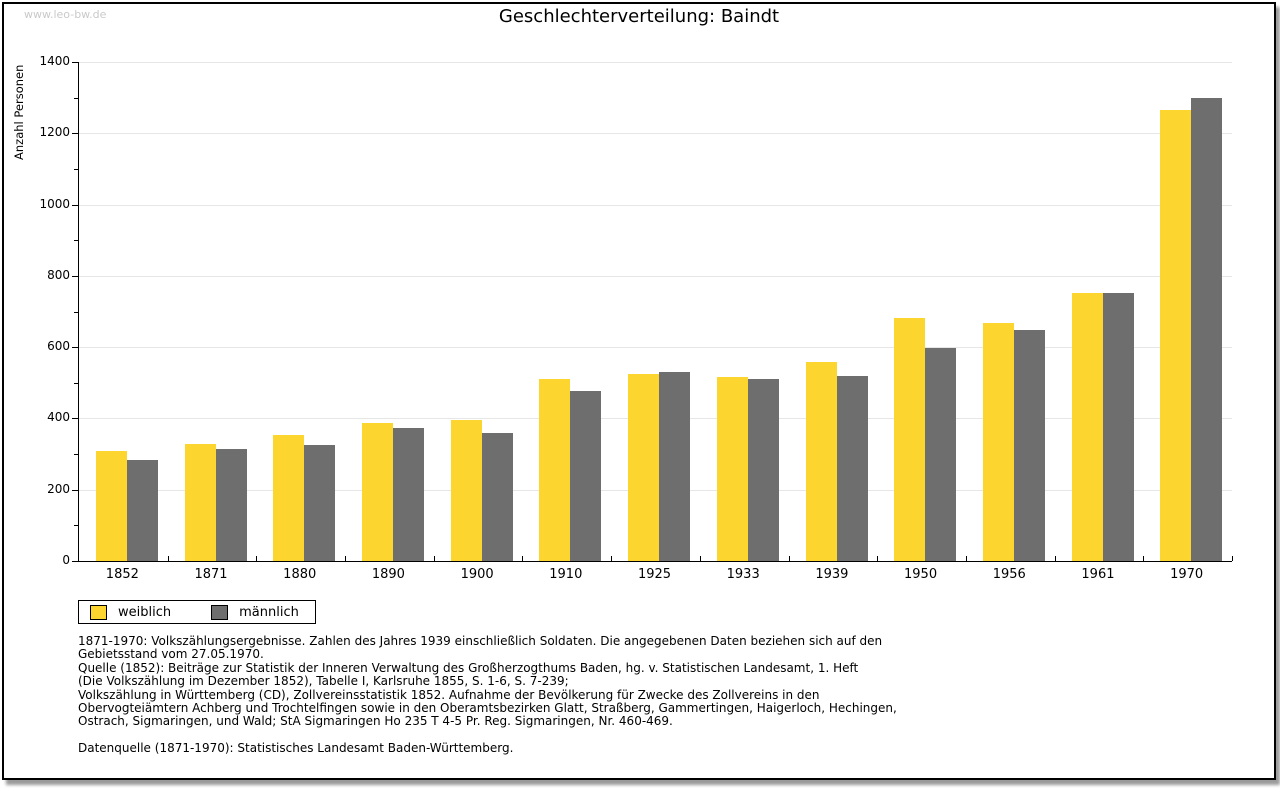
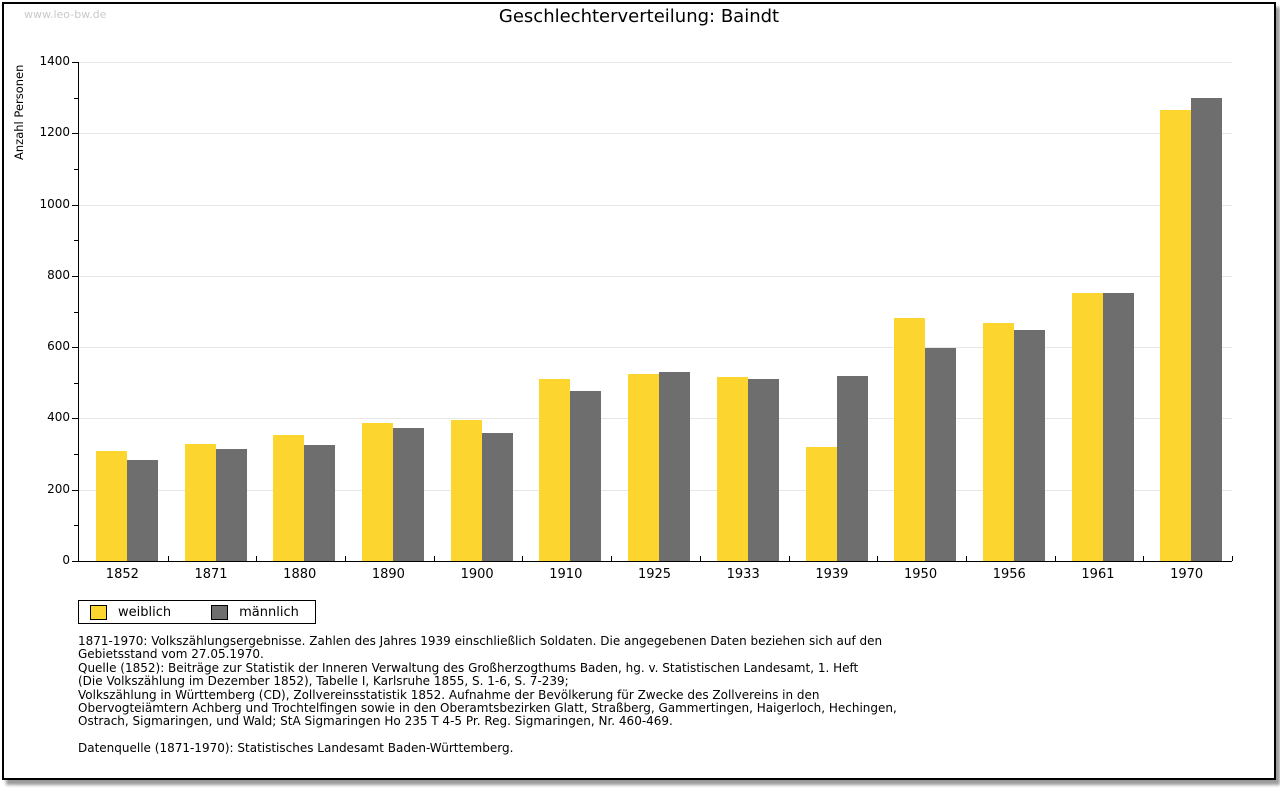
weiblich/1939: 560 -> 320
